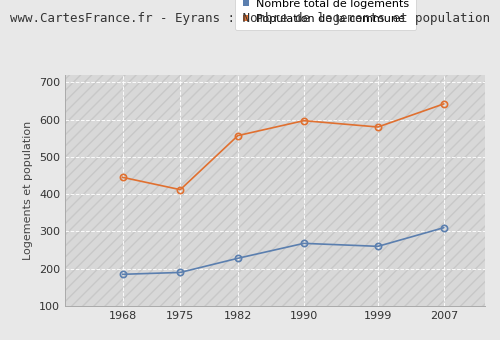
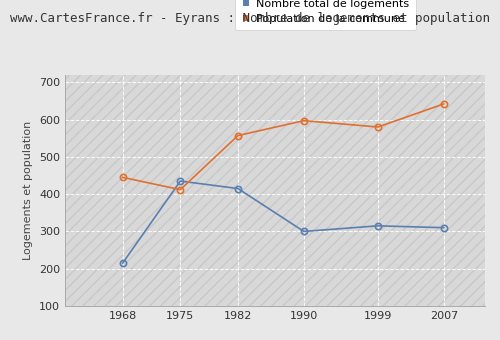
Nombre total de logements/1968: 185 -> 215
Nombre total de logements/1975: 190 -> 435
Nombre total de logements/1982: 228 -> 415
Nombre total de logements/1990: 268 -> 300
Nombre total de logements/1999: 260 -> 315
